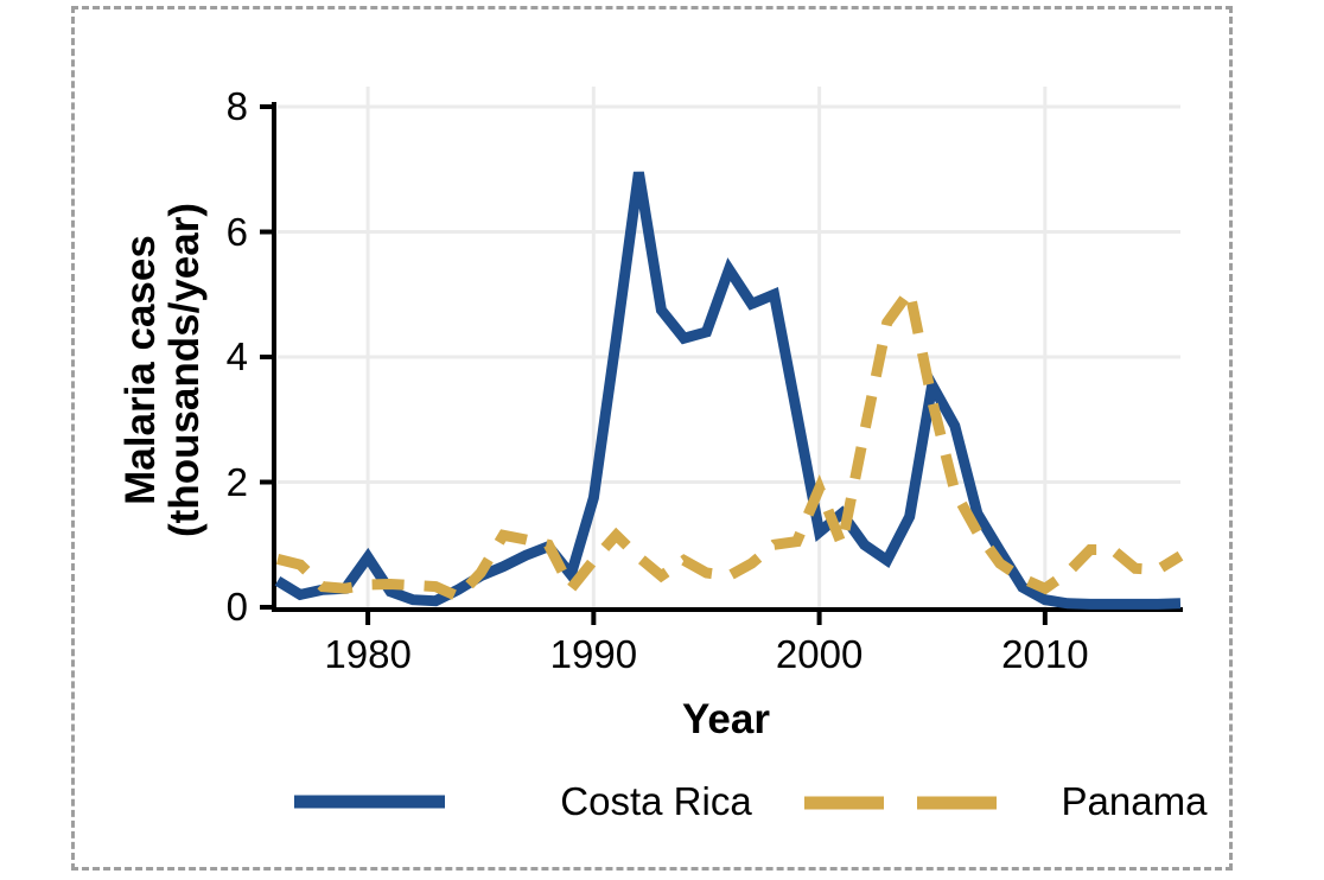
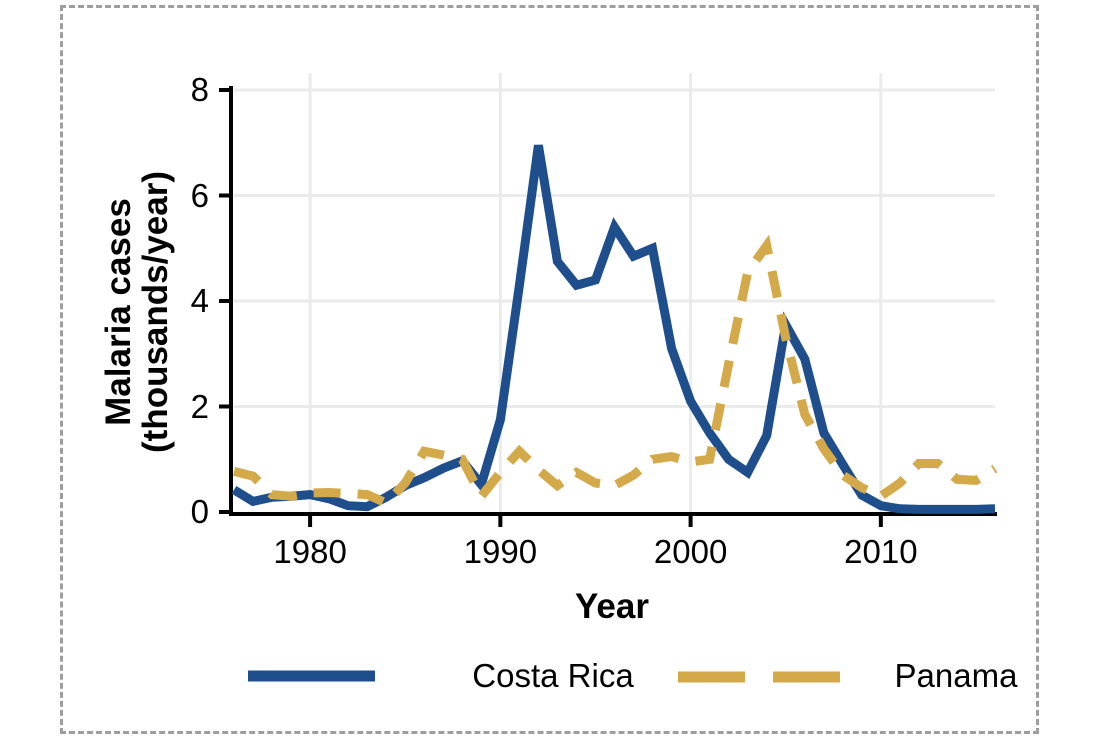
Costa Rica/1980: 0.8 -> 0.3
Costa Rica/2000: 1.2 -> 2.1
Panama/2000: 1.9 -> 0.9
